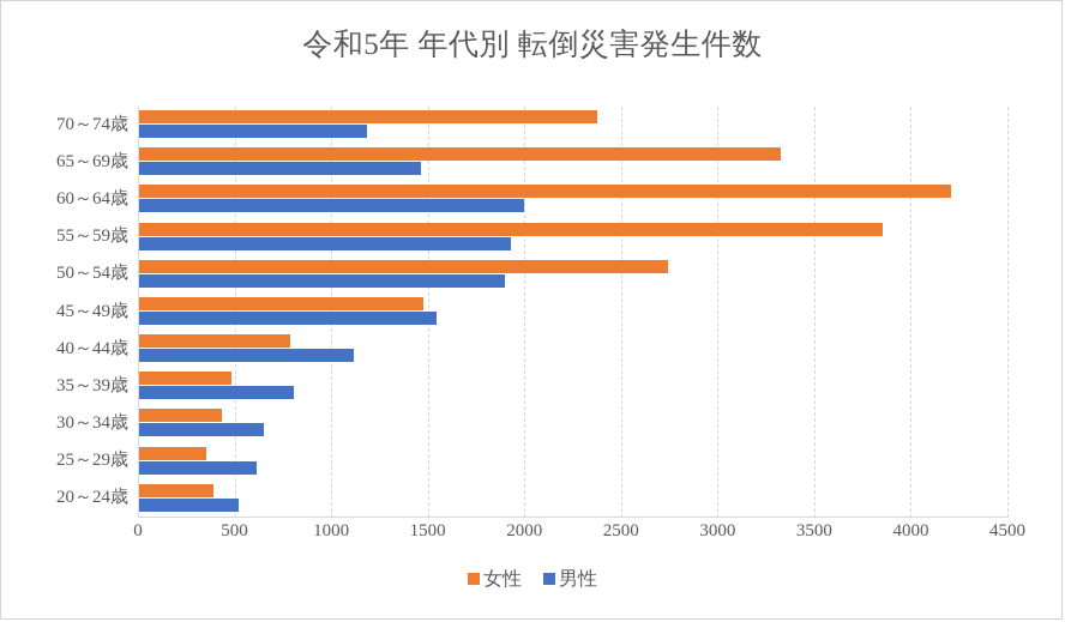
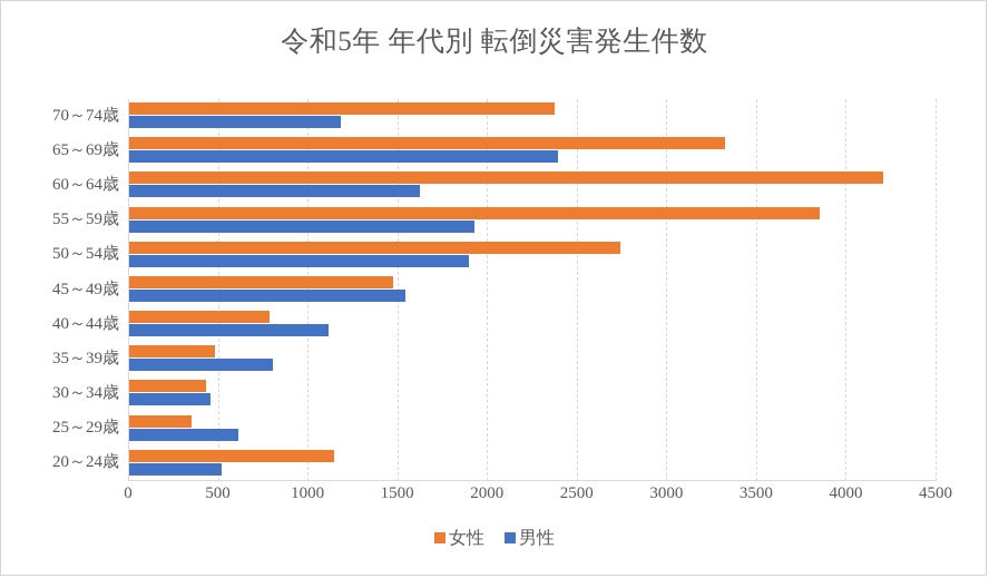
女性/20～24歳: 380 -> 1140
男性/30～34歳: 640 -> 450
男性/60～64歳: 1990 -> 1620
男性/65～69歳: 1460 -> 2390
